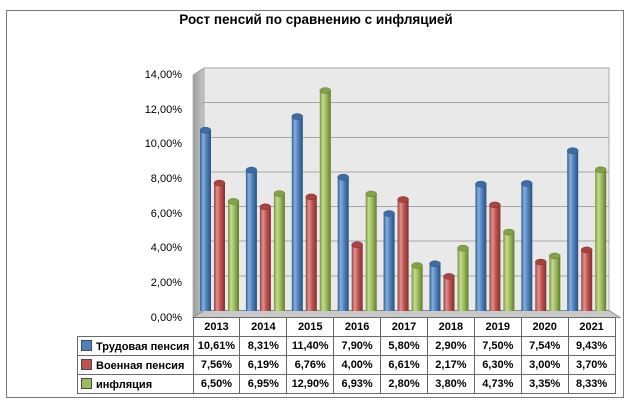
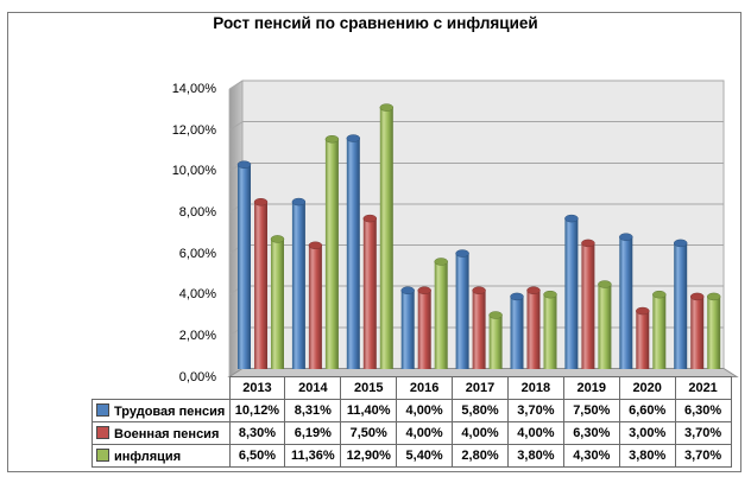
Трудовая пенсия/2013: 10,61% -> 10,12%
Военная пенсия/2013: 7,56% -> 8,30%
инфляция/2014: 6,95% -> 11,36%
Военная пенсия/2015: 6,76% -> 7,50%
Трудовая пенсия/2016: 7,90% -> 4,00%
инфляция/2016: 6,93% -> 5,40%
Военная пенсия/2017: 6,61% -> 4,00%
Трудовая пенсия/2018: 2,90% -> 3,70%
Военная пенсия/2018: 2,17% -> 4,00%
инфляция/2019: 4,73% -> 4,30%
Трудовая пенсия/2020: 7,54% -> 6,60%
инфляция/2020: 3,35% -> 3,80%
Трудовая пенсия/2021: 9,43% -> 6,30%
инфляция/2021: 8,33% -> 3,70%
